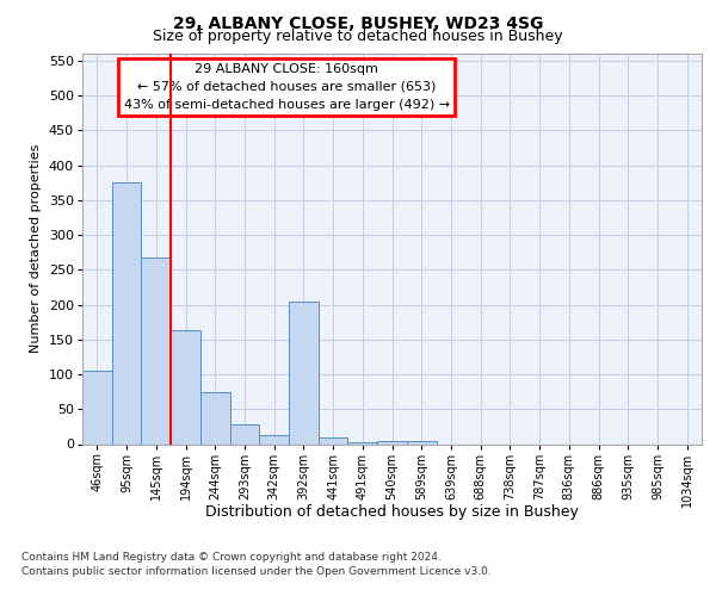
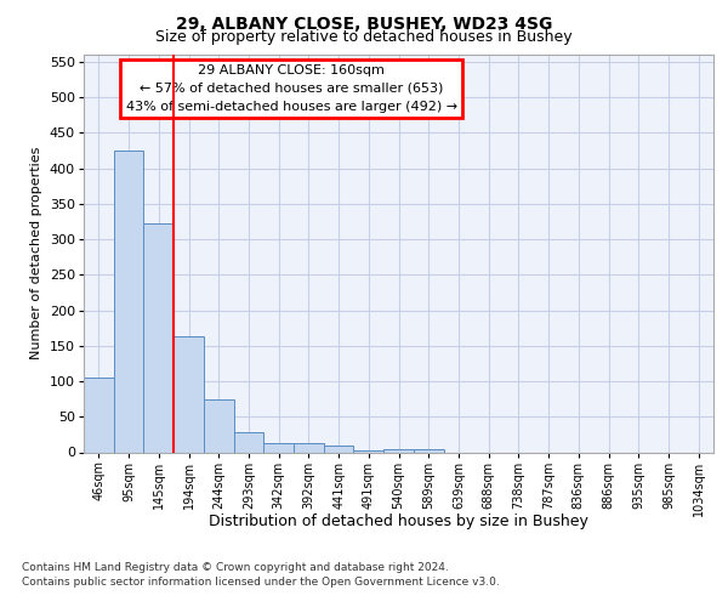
95sqm: 376 -> 425
145sqm: 268 -> 322
392sqm: 204 -> 12
